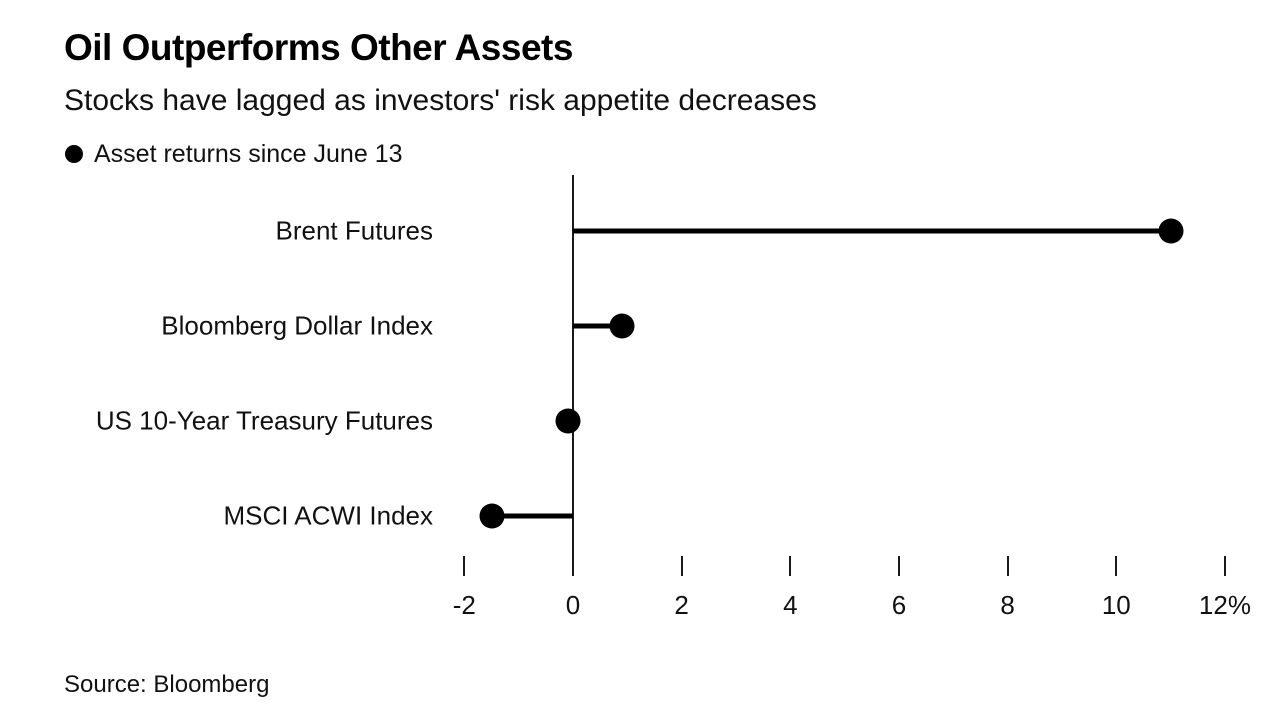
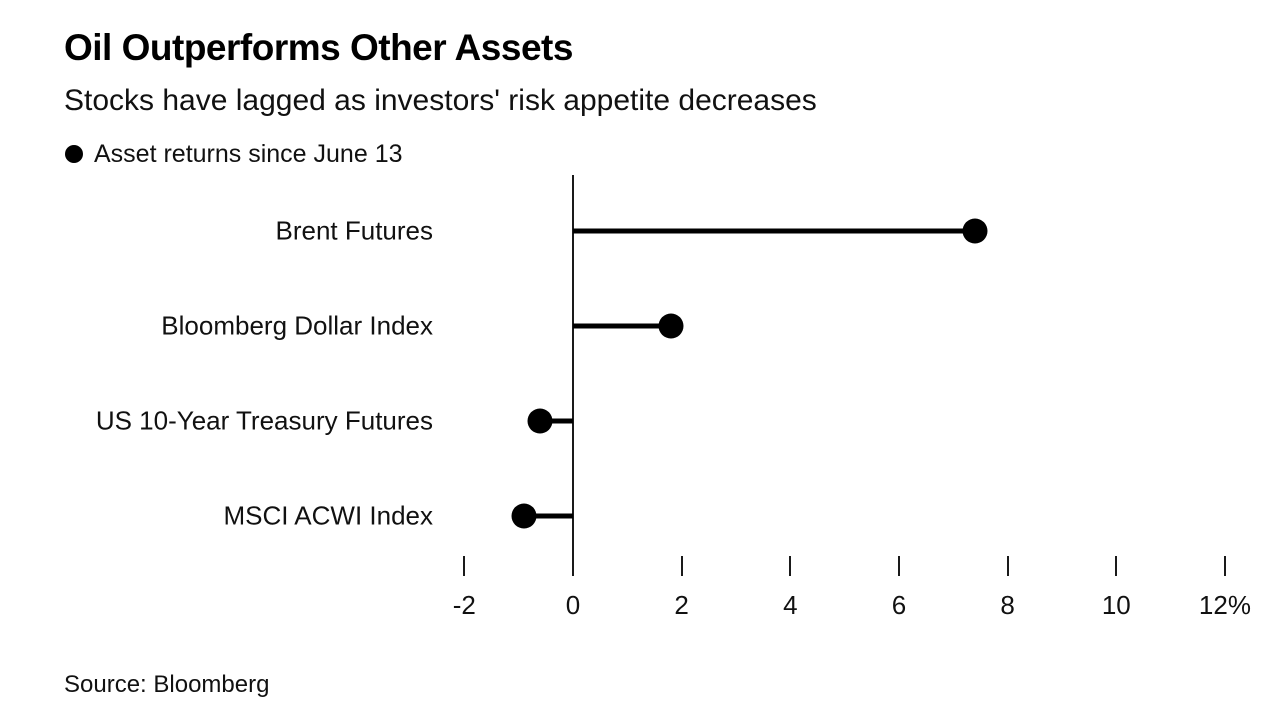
Brent Futures: 11.0% -> 7.4%
Bloomberg Dollar Index: 0.9% -> 1.8%
US 10-Year Treasury Futures: -0.1% -> -0.6%
MSCI ACWI Index: -1.5% -> -0.9%
